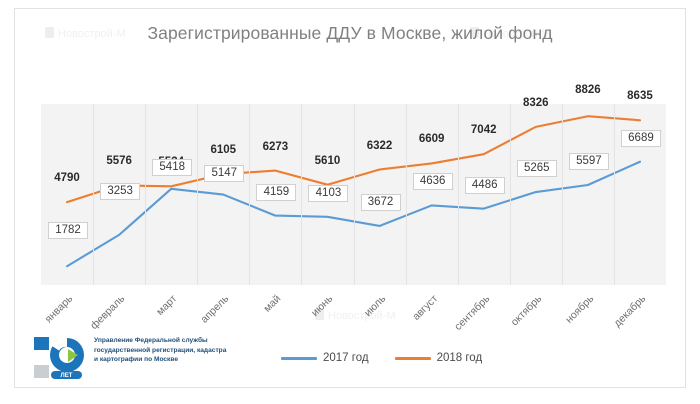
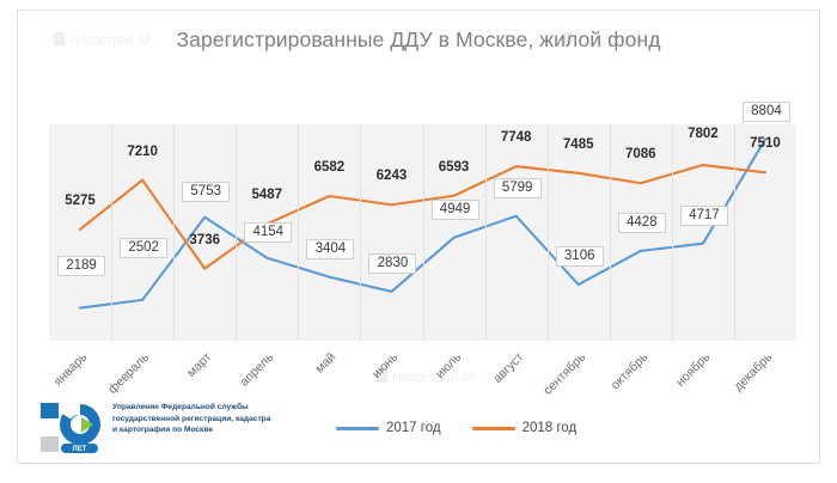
2017 год/январь: 1782 -> 2189
2018 год/январь: 4790 -> 5275
2017 год/февраль: 3253 -> 2502
2018 год/февраль: 5576 -> 7210
2017 год/март: 5418 -> 5753
2018 год/март: 5534 -> 3736
2017 год/апрель: 5147 -> 4154
2018 год/апрель: 6105 -> 5487
2017 год/май: 4159 -> 3404
2018 год/май: 6273 -> 6582
2017 год/июнь: 4103 -> 2830
2018 год/июнь: 5610 -> 6243
2017 год/июль: 3672 -> 4949
2018 год/июль: 6322 -> 6593
2017 год/август: 4636 -> 5799
2018 год/август: 6609 -> 7748
2017 год/сентябрь: 4486 -> 3106
2018 год/сентябрь: 7042 -> 7485
2017 год/октябрь: 5265 -> 4428
2018 год/октябрь: 8326 -> 7086
2017 год/ноябрь: 5597 -> 4717
2018 год/ноябрь: 8826 -> 7802
2017 год/декабрь: 6689 -> 8804
2018 год/декабрь: 8635 -> 7510
